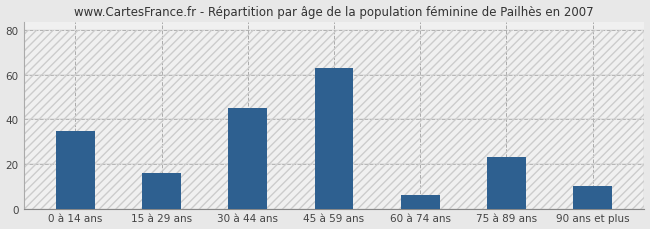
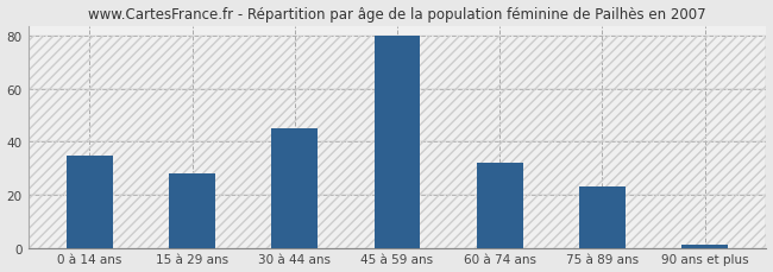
15 à 29 ans: 16 -> 28
45 à 59 ans: 63 -> 80
60 à 74 ans: 6 -> 32
90 ans et plus: 10 -> 1
